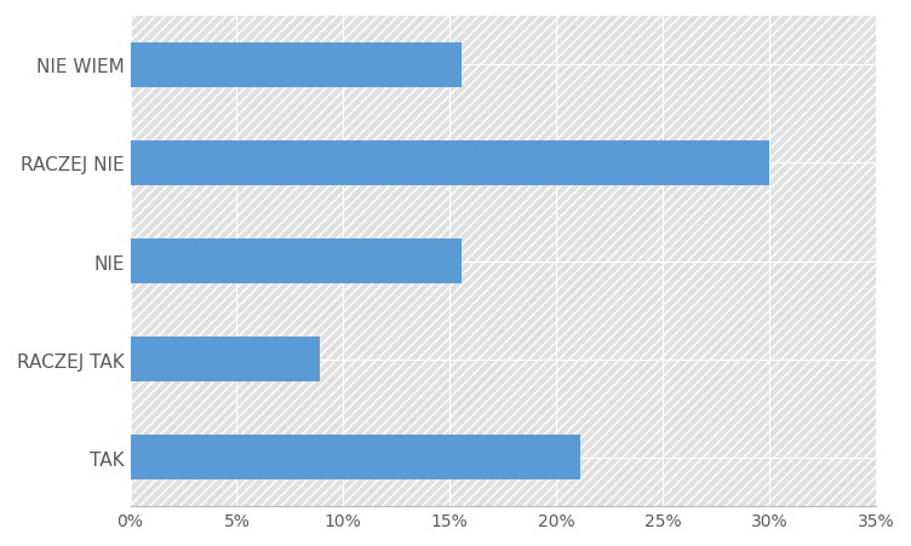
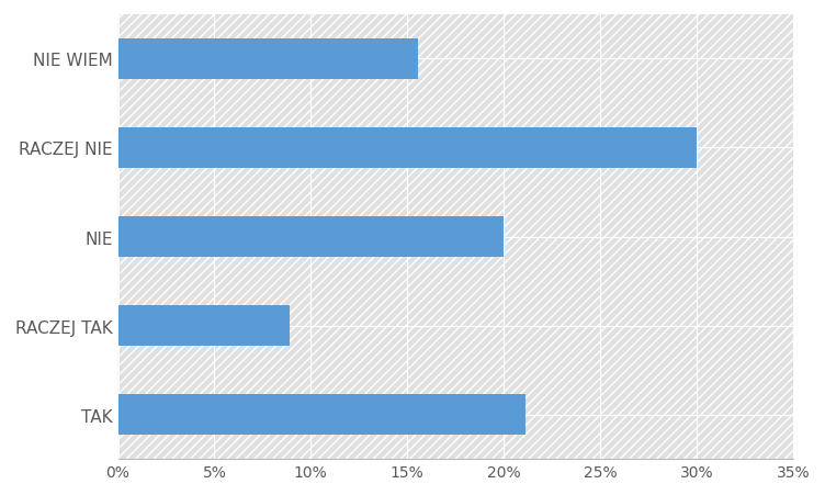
NIE: 15.6% -> 20.0%
